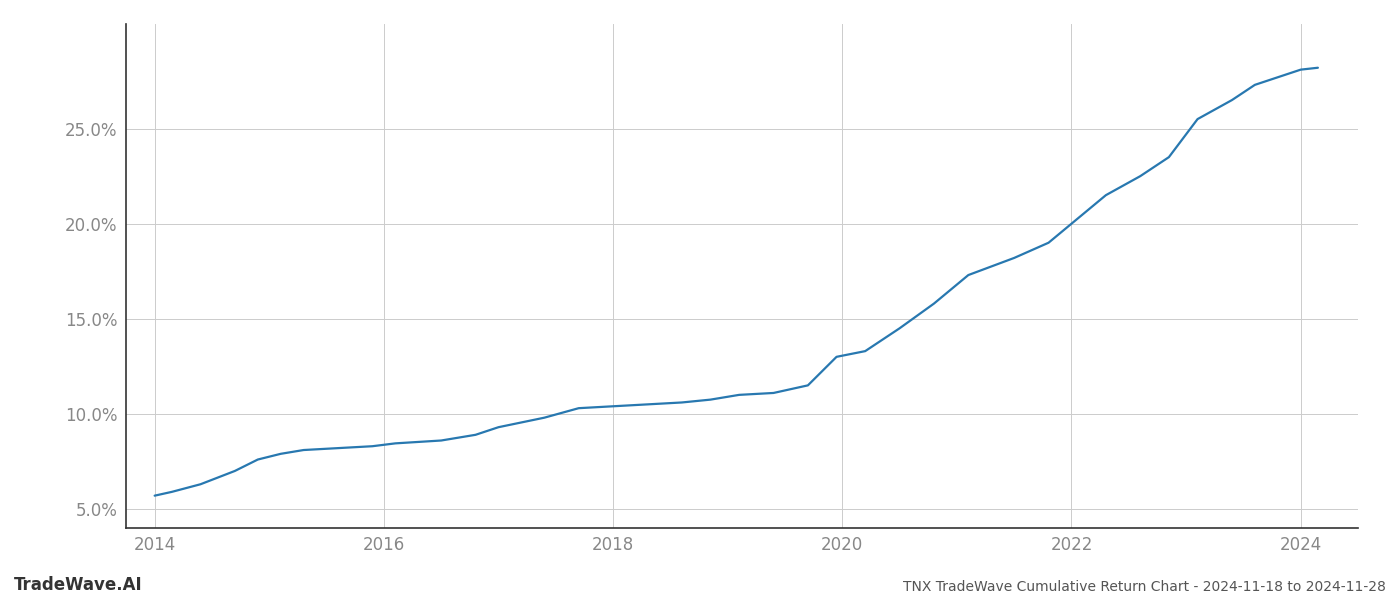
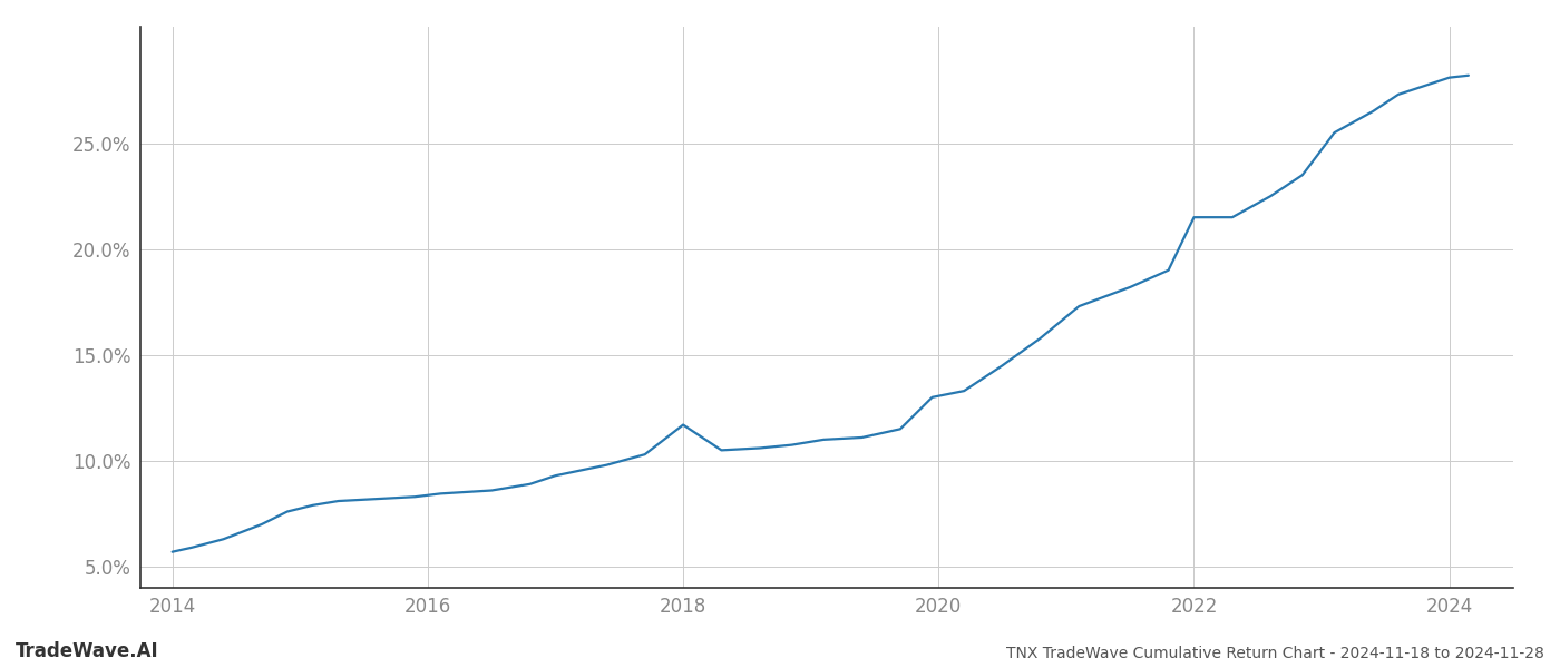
2018: 10.4% -> 11.7%
2022: 20.0% -> 21.5%
